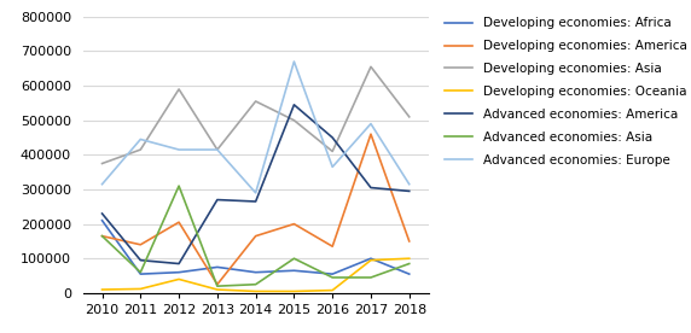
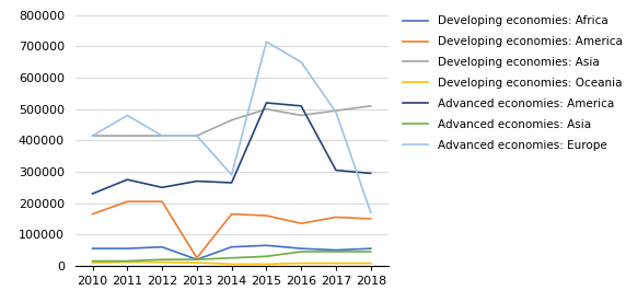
Developing economies: Africa/2010: 210000 -> 55000
Developing economies: Asia/2010: 375000 -> 415000
Advanced economies: Asia/2010: 165000 -> 15000
Advanced economies: Europe/2010: 315000 -> 415000
Developing economies: America/2011: 140000 -> 205000
Advanced economies: America/2011: 95000 -> 275000
Advanced economies: Asia/2011: 60000 -> 15000
Advanced economies: Europe/2011: 445000 -> 480000
Developing economies: Asia/2012: 590000 -> 415000
Developing economies: Oceania/2012: 40000 -> 12000
Advanced economies: America/2012: 85000 -> 250000
Advanced economies: Asia/2012: 310000 -> 20000
Developing economies: Africa/2013: 75000 -> 20000
Developing economies: Asia/2014: 555000 -> 465000
Developing economies: America/2015: 200000 -> 160000
Advanced economies: America/2015: 545000 -> 520000
Advanced economies: Asia/2015: 100000 -> 30000
Advanced economies: Europe/2015: 670000 -> 715000
Developing economies: Asia/2016: 410000 -> 480000
Advanced economies: America/2016: 450000 -> 510000
Advanced economies: Europe/2016: 365000 -> 650000
Developing economies: Africa/2017: 100000 -> 50000
Developing economies: America/2017: 460000 -> 155000
Developing economies: Asia/2017: 655000 -> 495000
Developing economies: Oceania/2017: 95000 -> 8000
Developing economies: Oceania/2018: 100000 -> 8000
Advanced economies: Asia/2018: 85000 -> 45000
Advanced economies: Europe/2018: 315000 -> 170000
